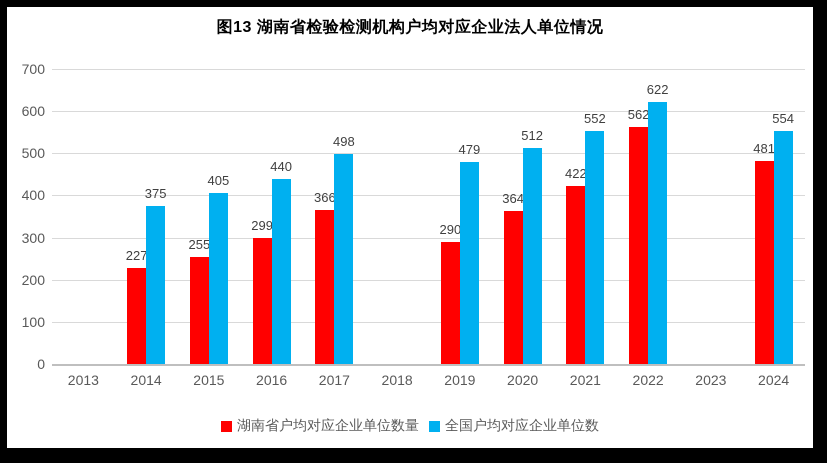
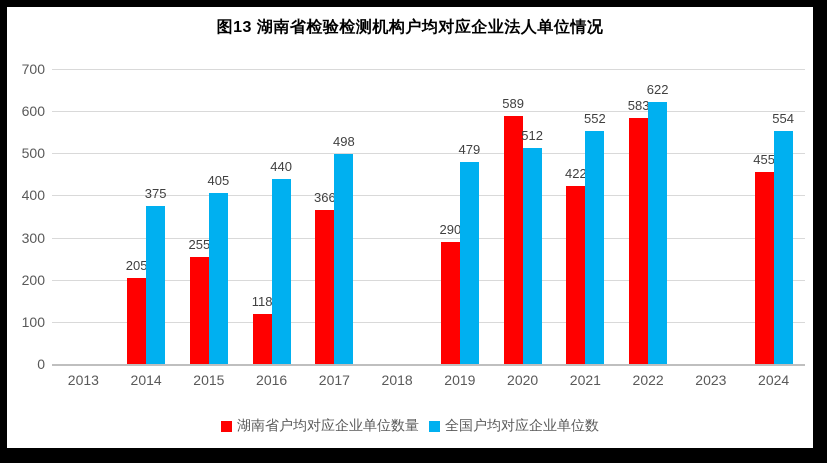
湖南省户均对应企业单位数量/2014: 227 -> 205
湖南省户均对应企业单位数量/2016: 299 -> 118
湖南省户均对应企业单位数量/2020: 364 -> 589
湖南省户均对应企业单位数量/2022: 562 -> 583
湖南省户均对应企业单位数量/2024: 481 -> 455
